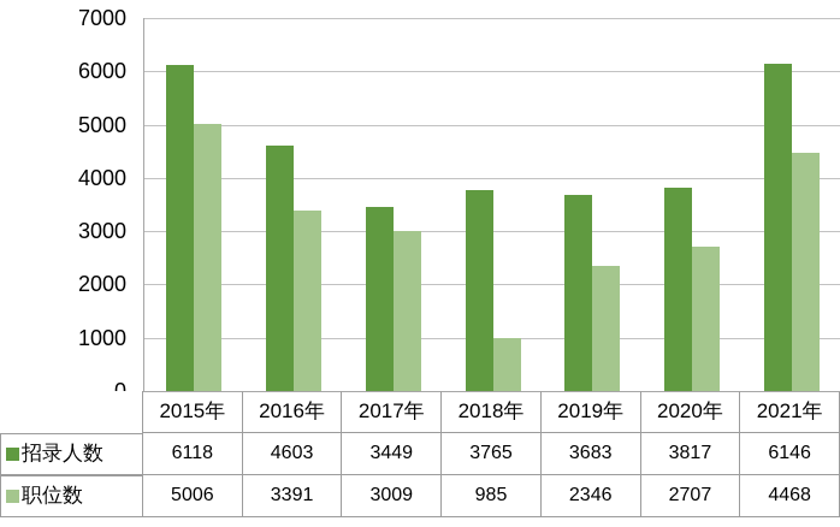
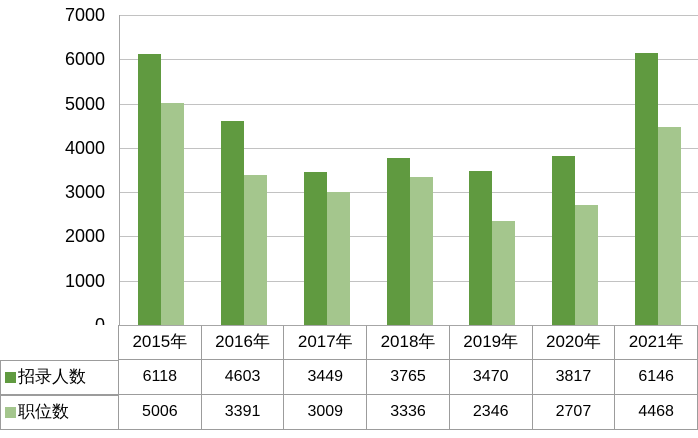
职位数/2018年: 985 -> 3336
招录人数/2019年: 3683 -> 3470
